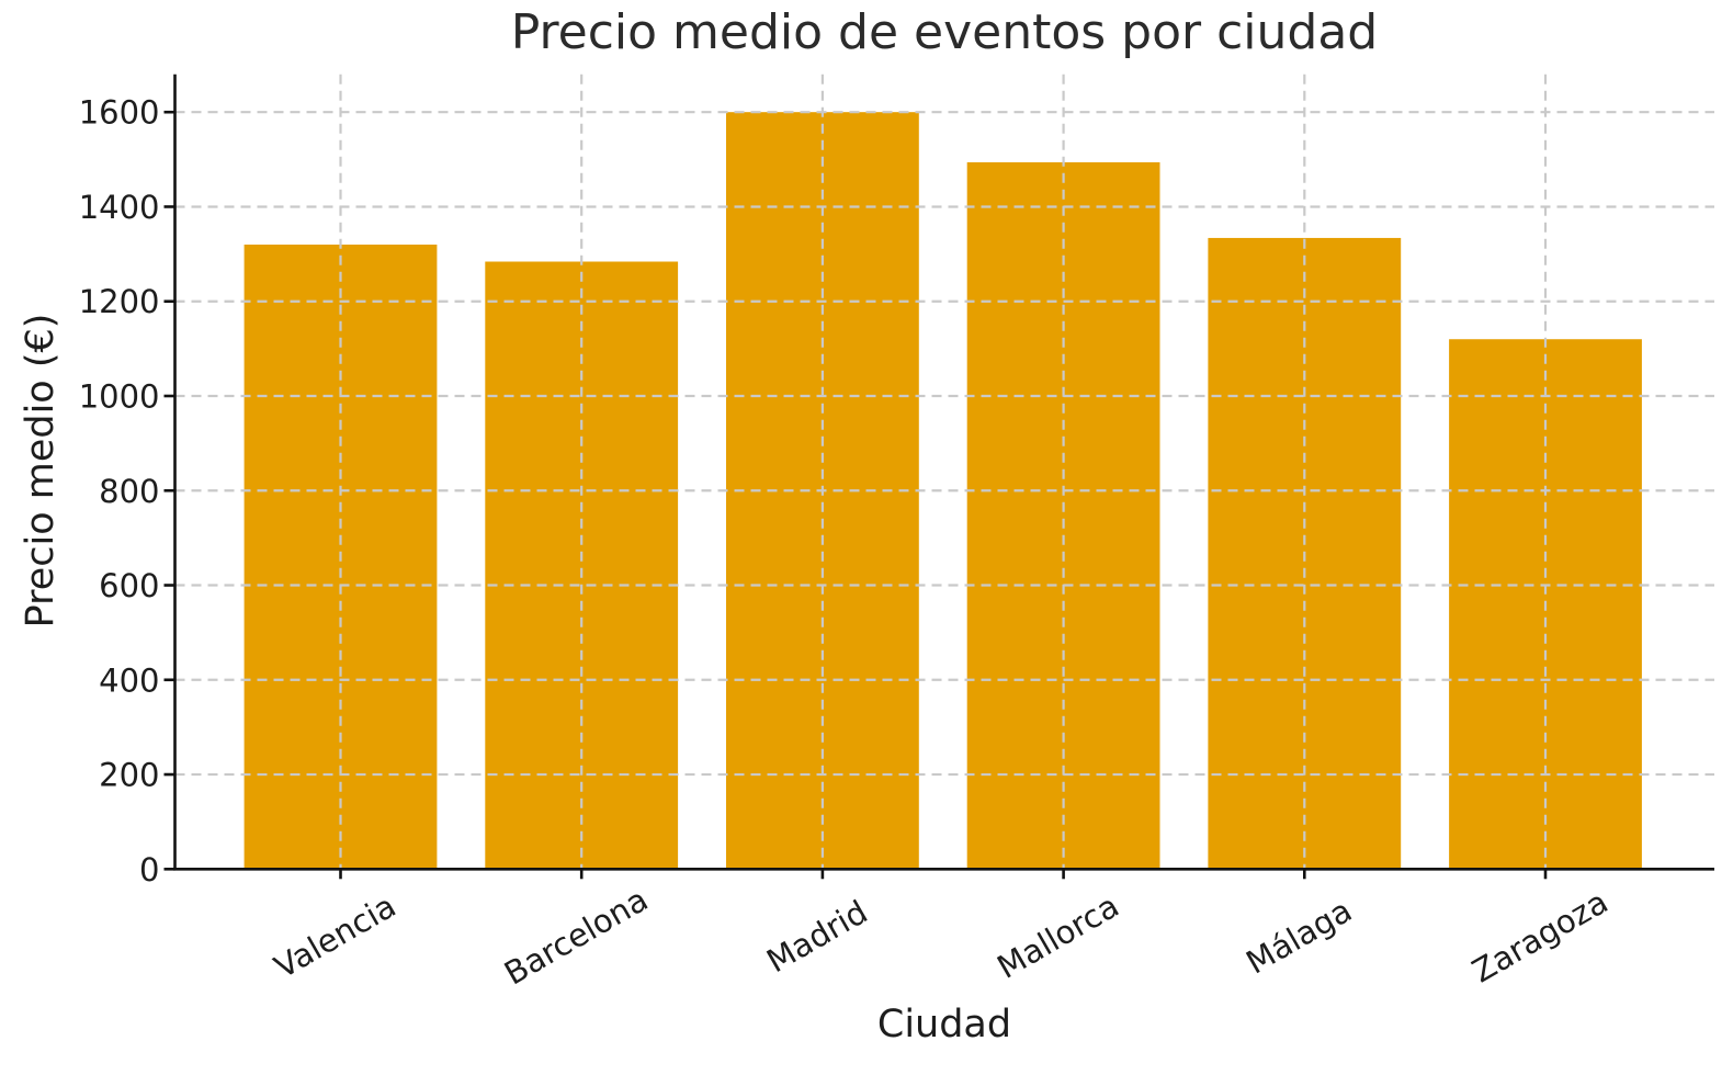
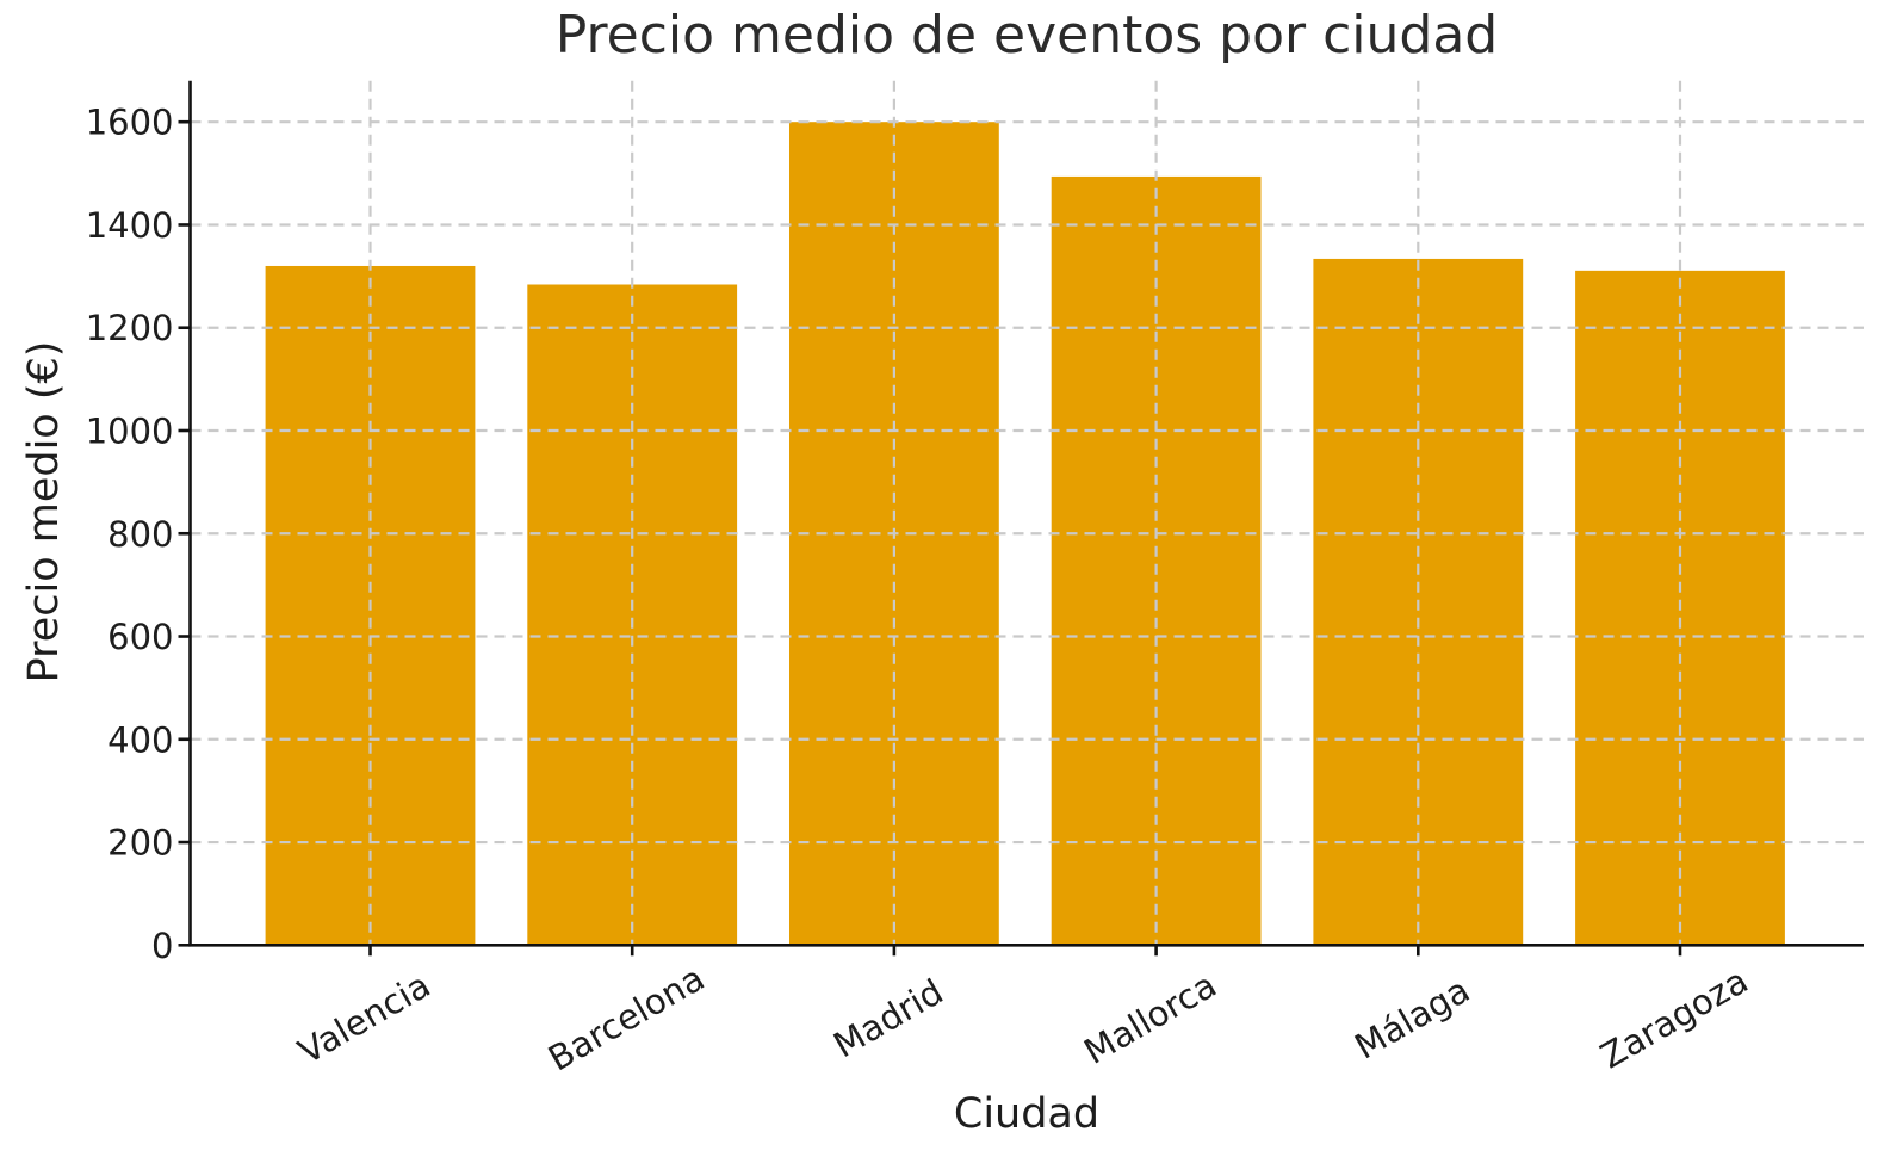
Zaragoza: 1120 -> 1310
